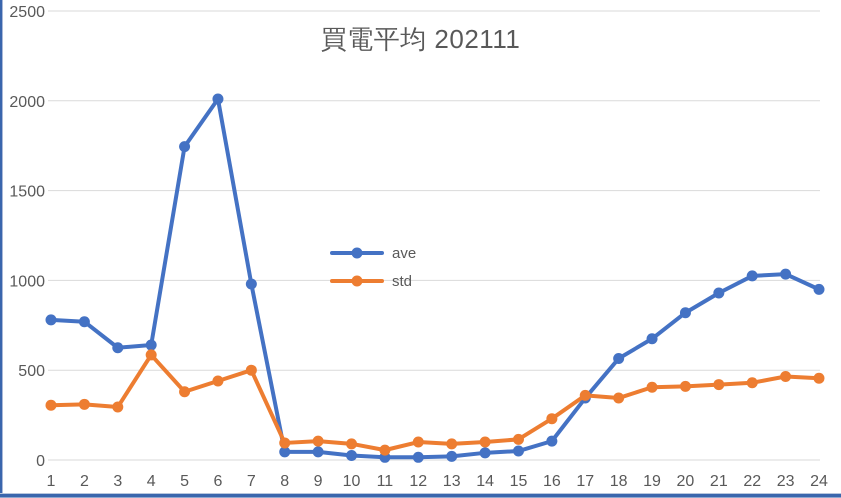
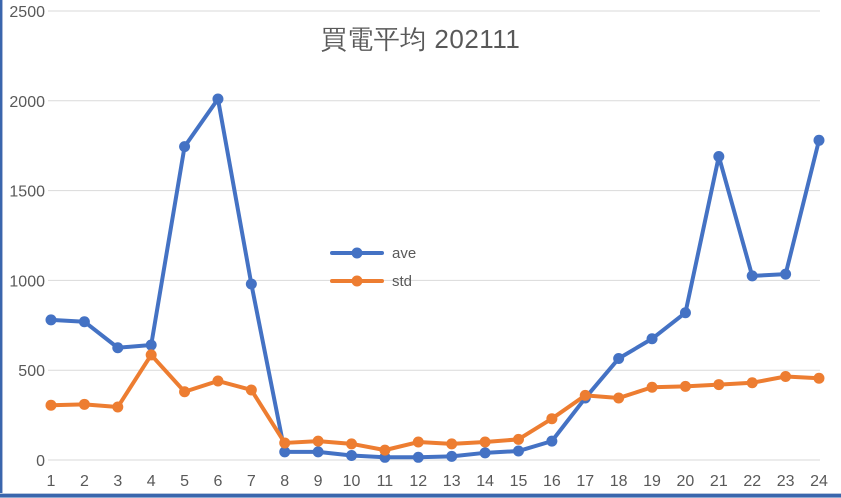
std/7: 500 -> 390
ave/21: 930 -> 1690
ave/24: 950 -> 1780
